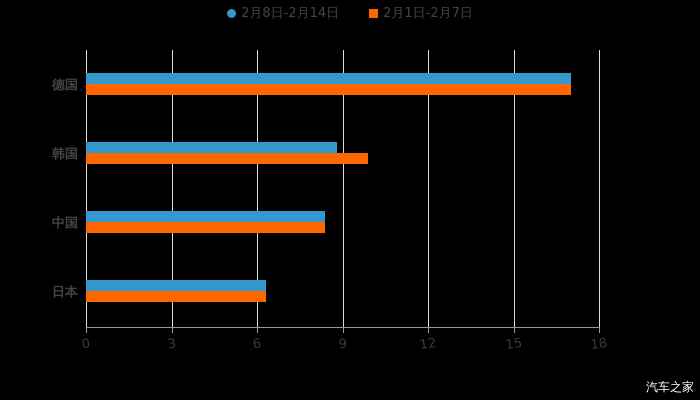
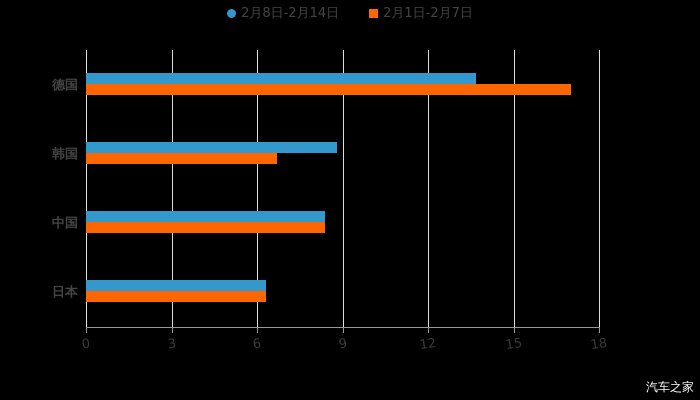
2月8日-2月14日/德国: 17.0 -> 13.7
2月1日-2月7日/韩国: 9.9 -> 6.7
